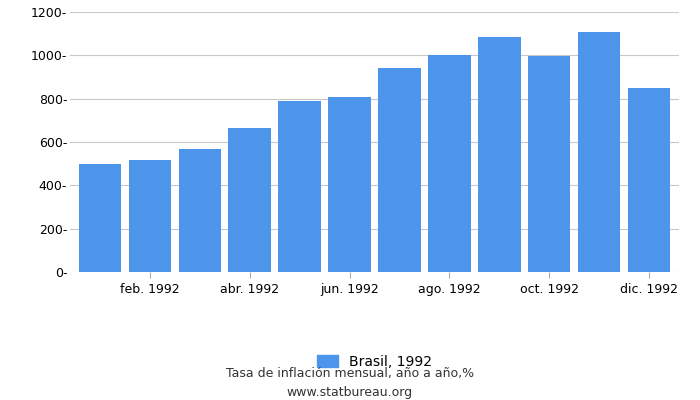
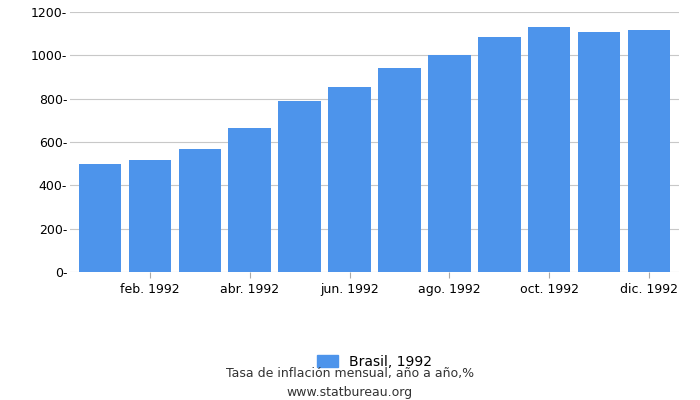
jun. 1992: 810- -> 852-
oct. 1992: 995- -> 1132-
dic. 1992: 850- -> 1119-
